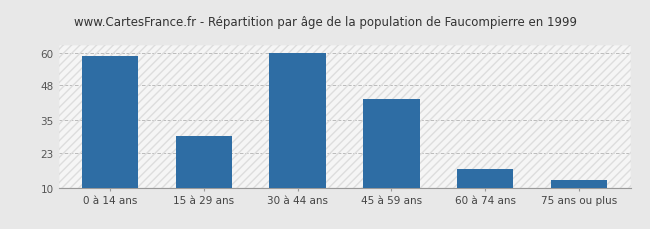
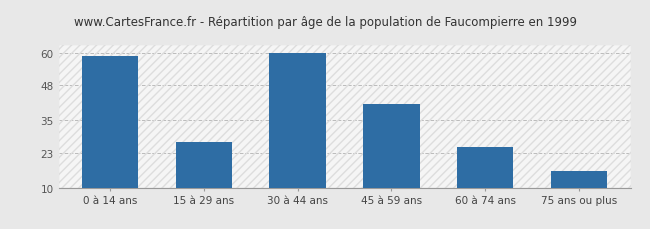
15 à 29 ans: 29 -> 27
45 à 59 ans: 43 -> 41
60 à 74 ans: 17 -> 25
75 ans ou plus: 13 -> 16
